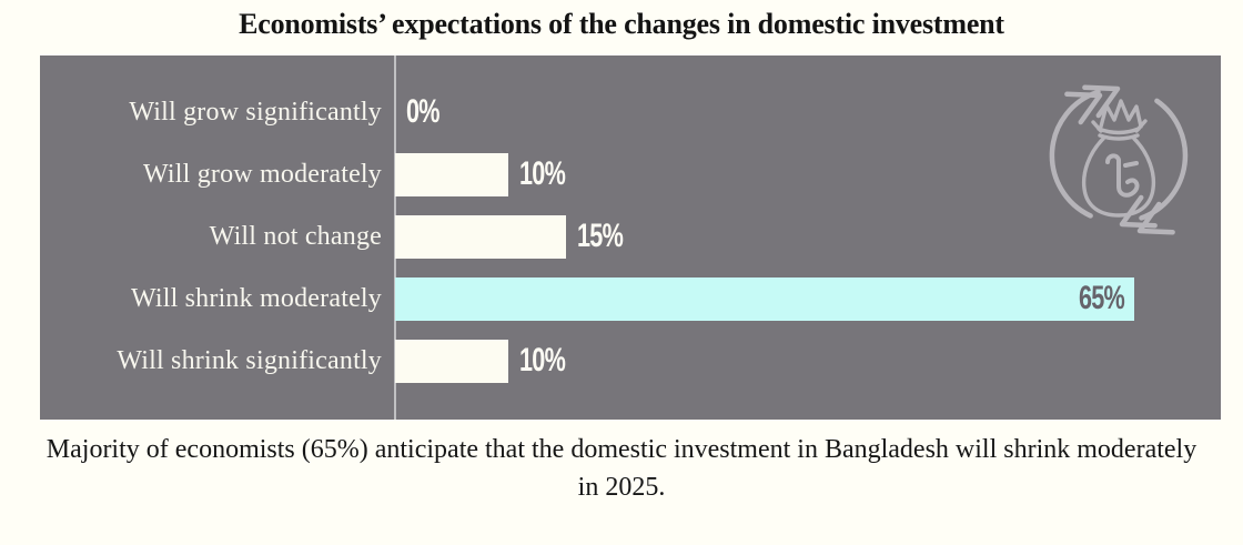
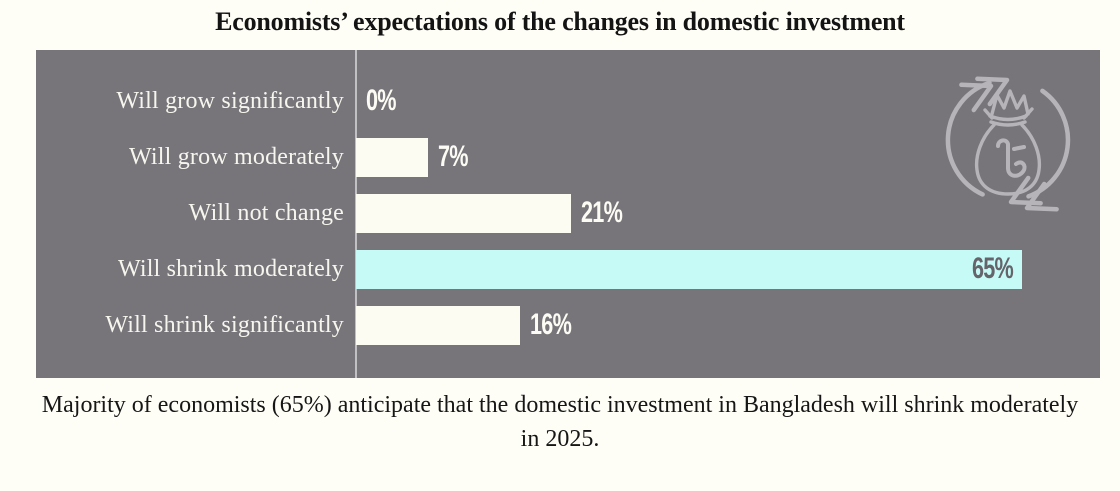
Will grow moderately: 10% -> 7%
Will not change: 15% -> 21%
Will shrink significantly: 10% -> 16%
